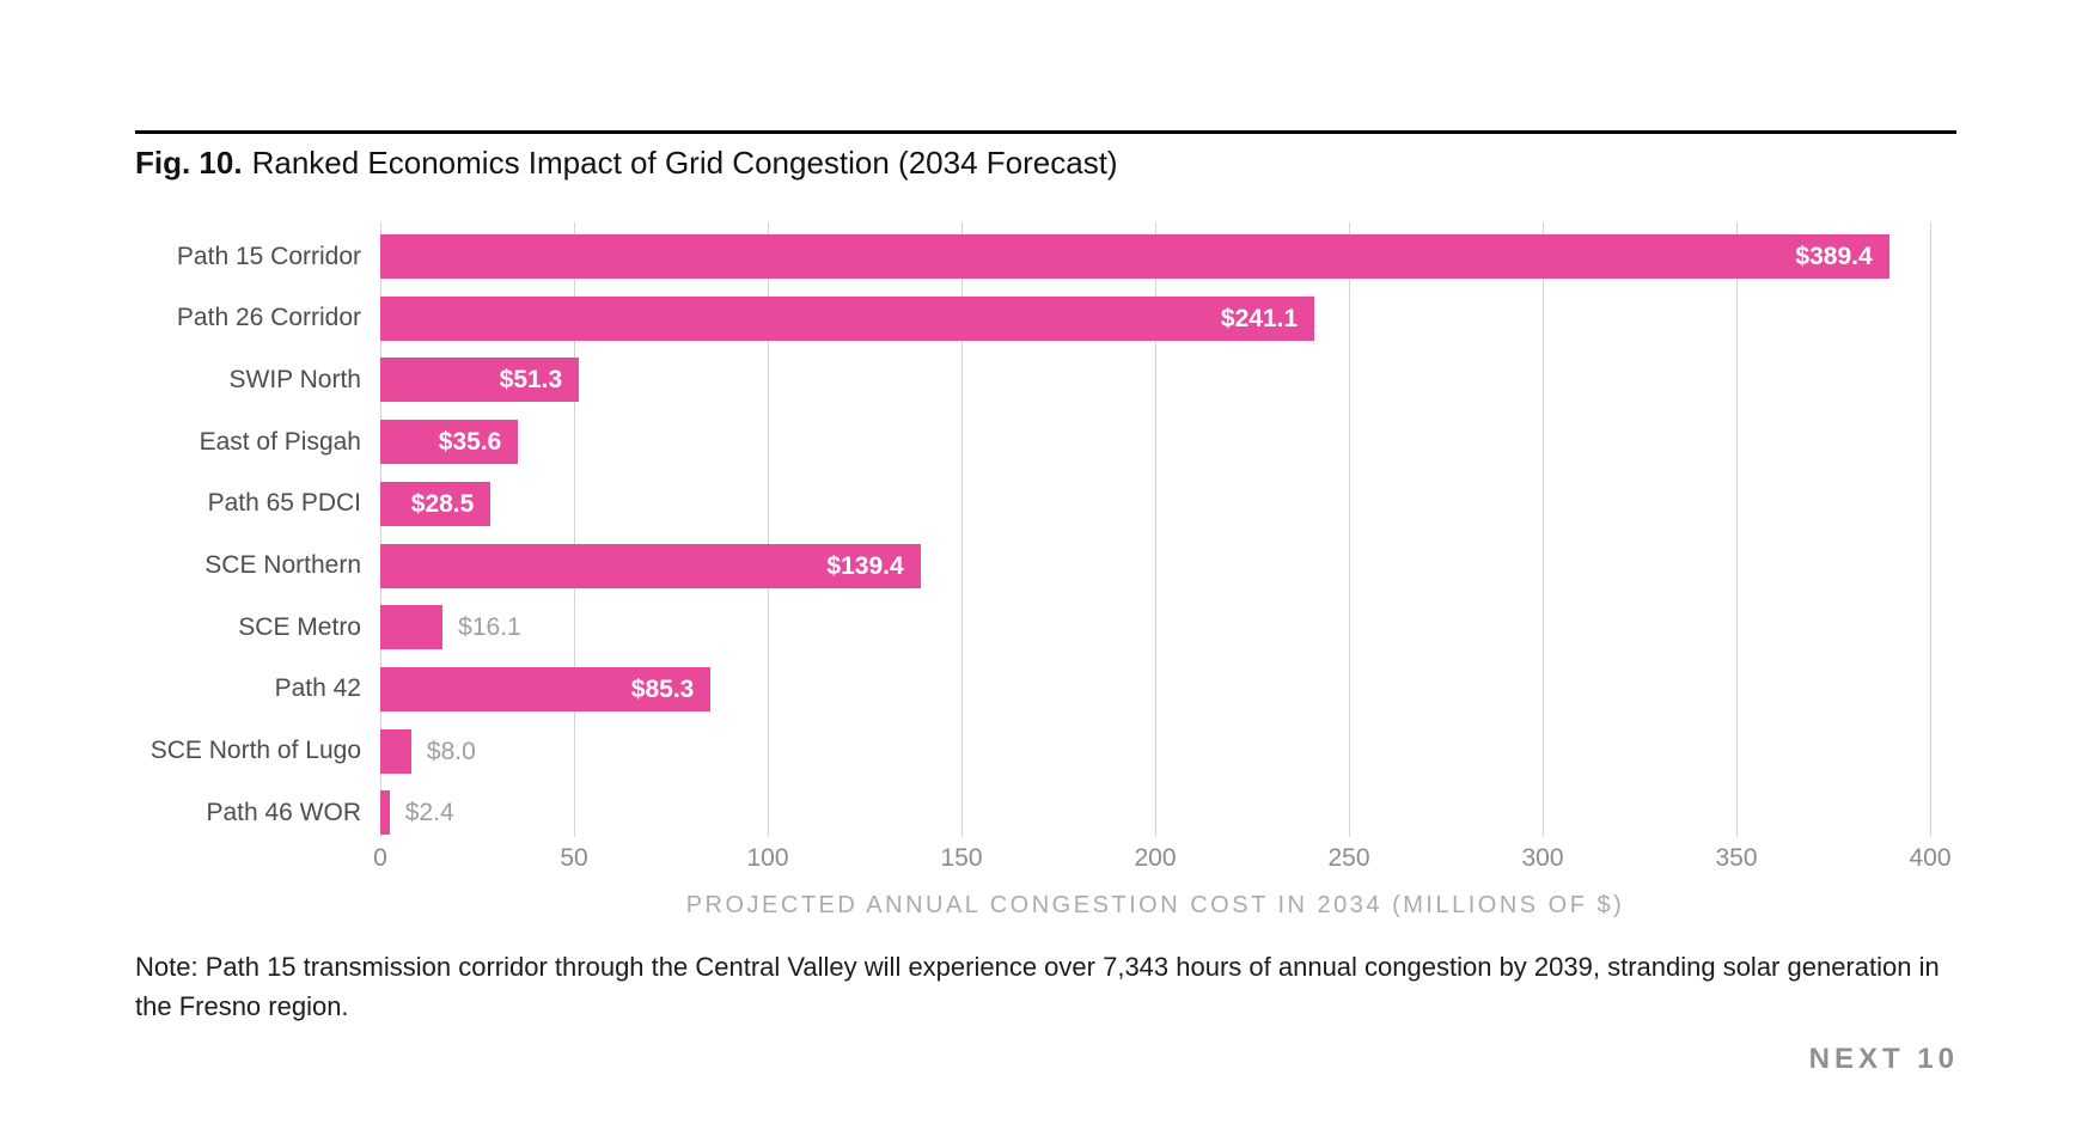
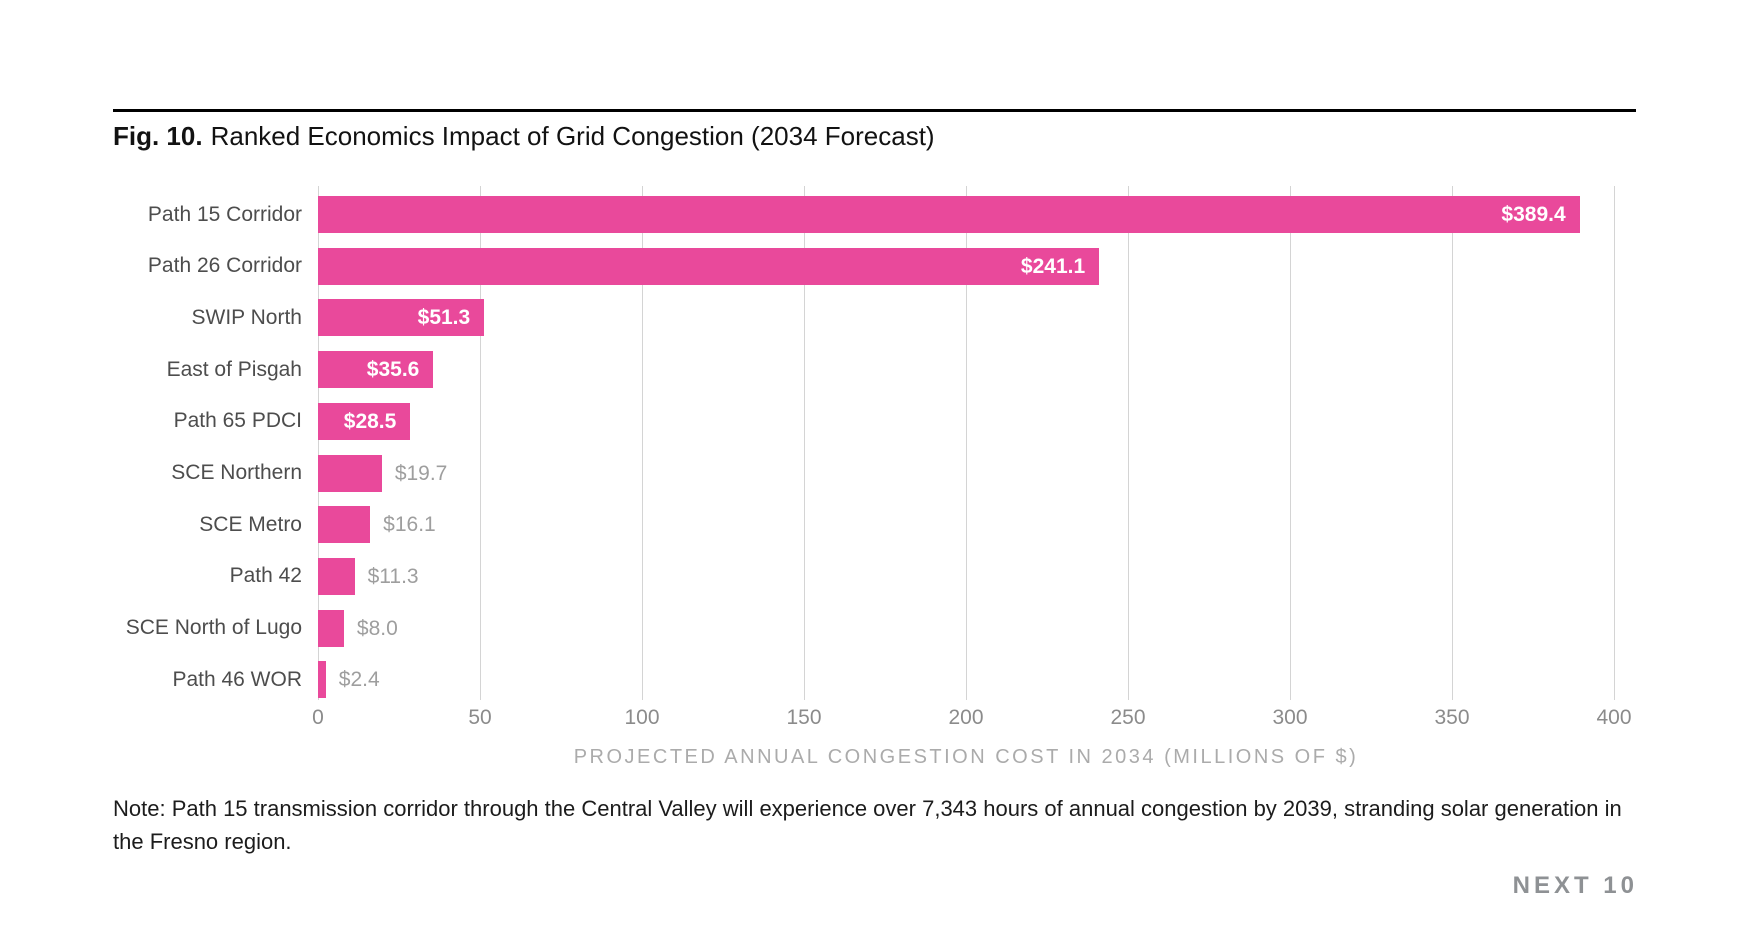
SCE Northern: $139.4 -> $19.7
Path 42: $85.3 -> $11.3
